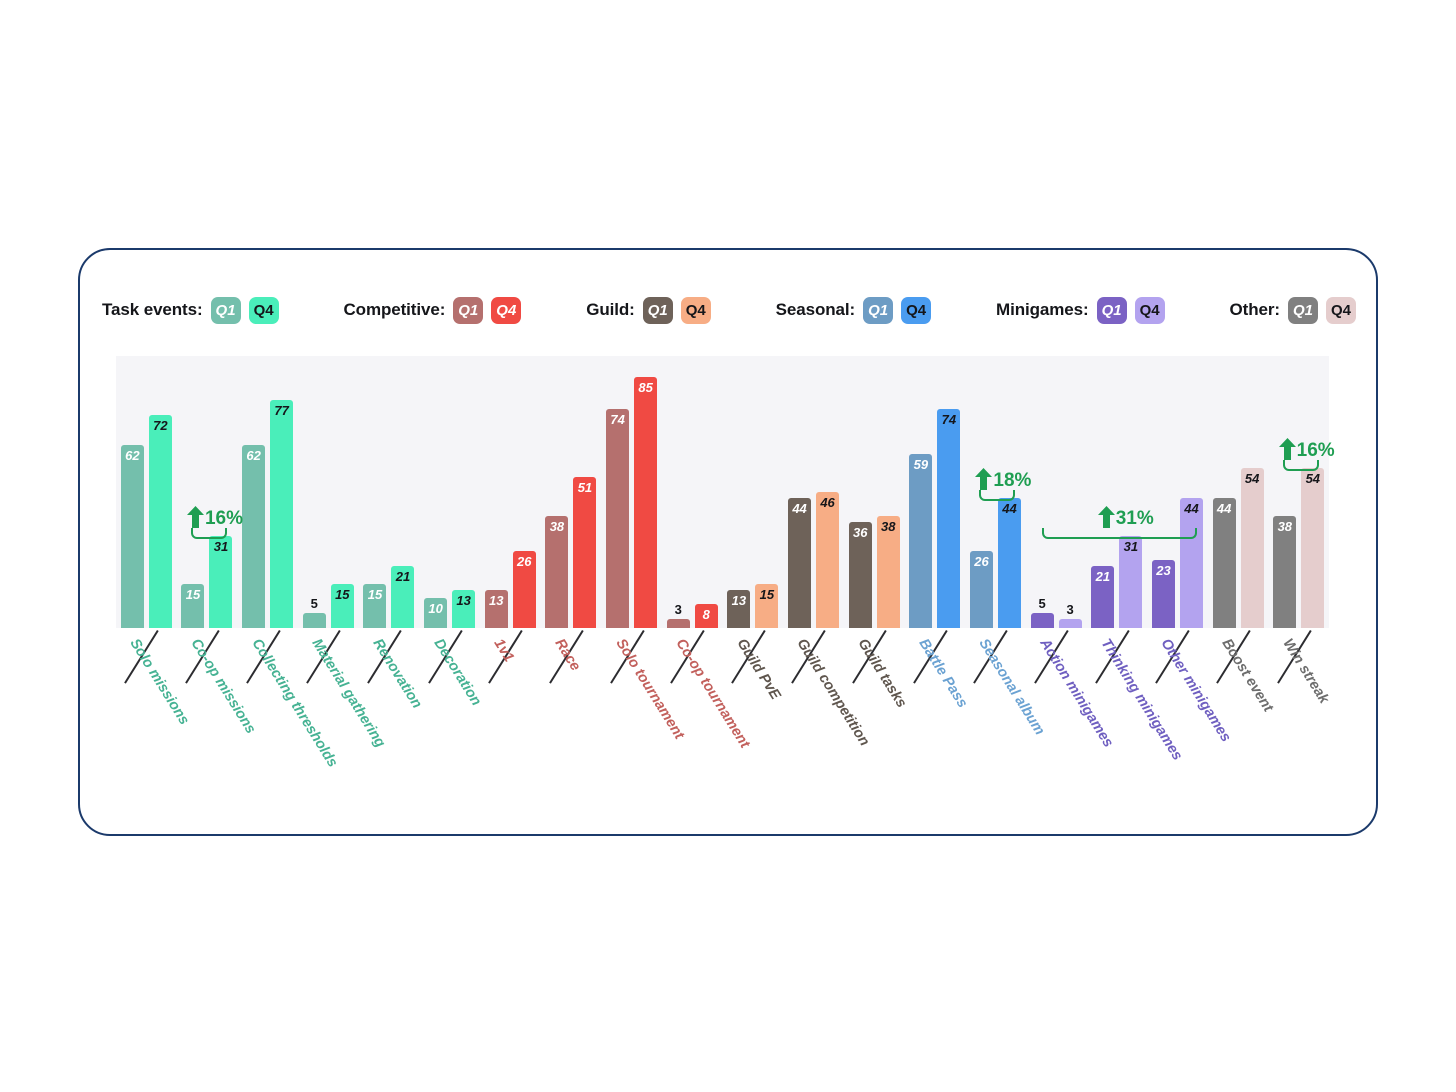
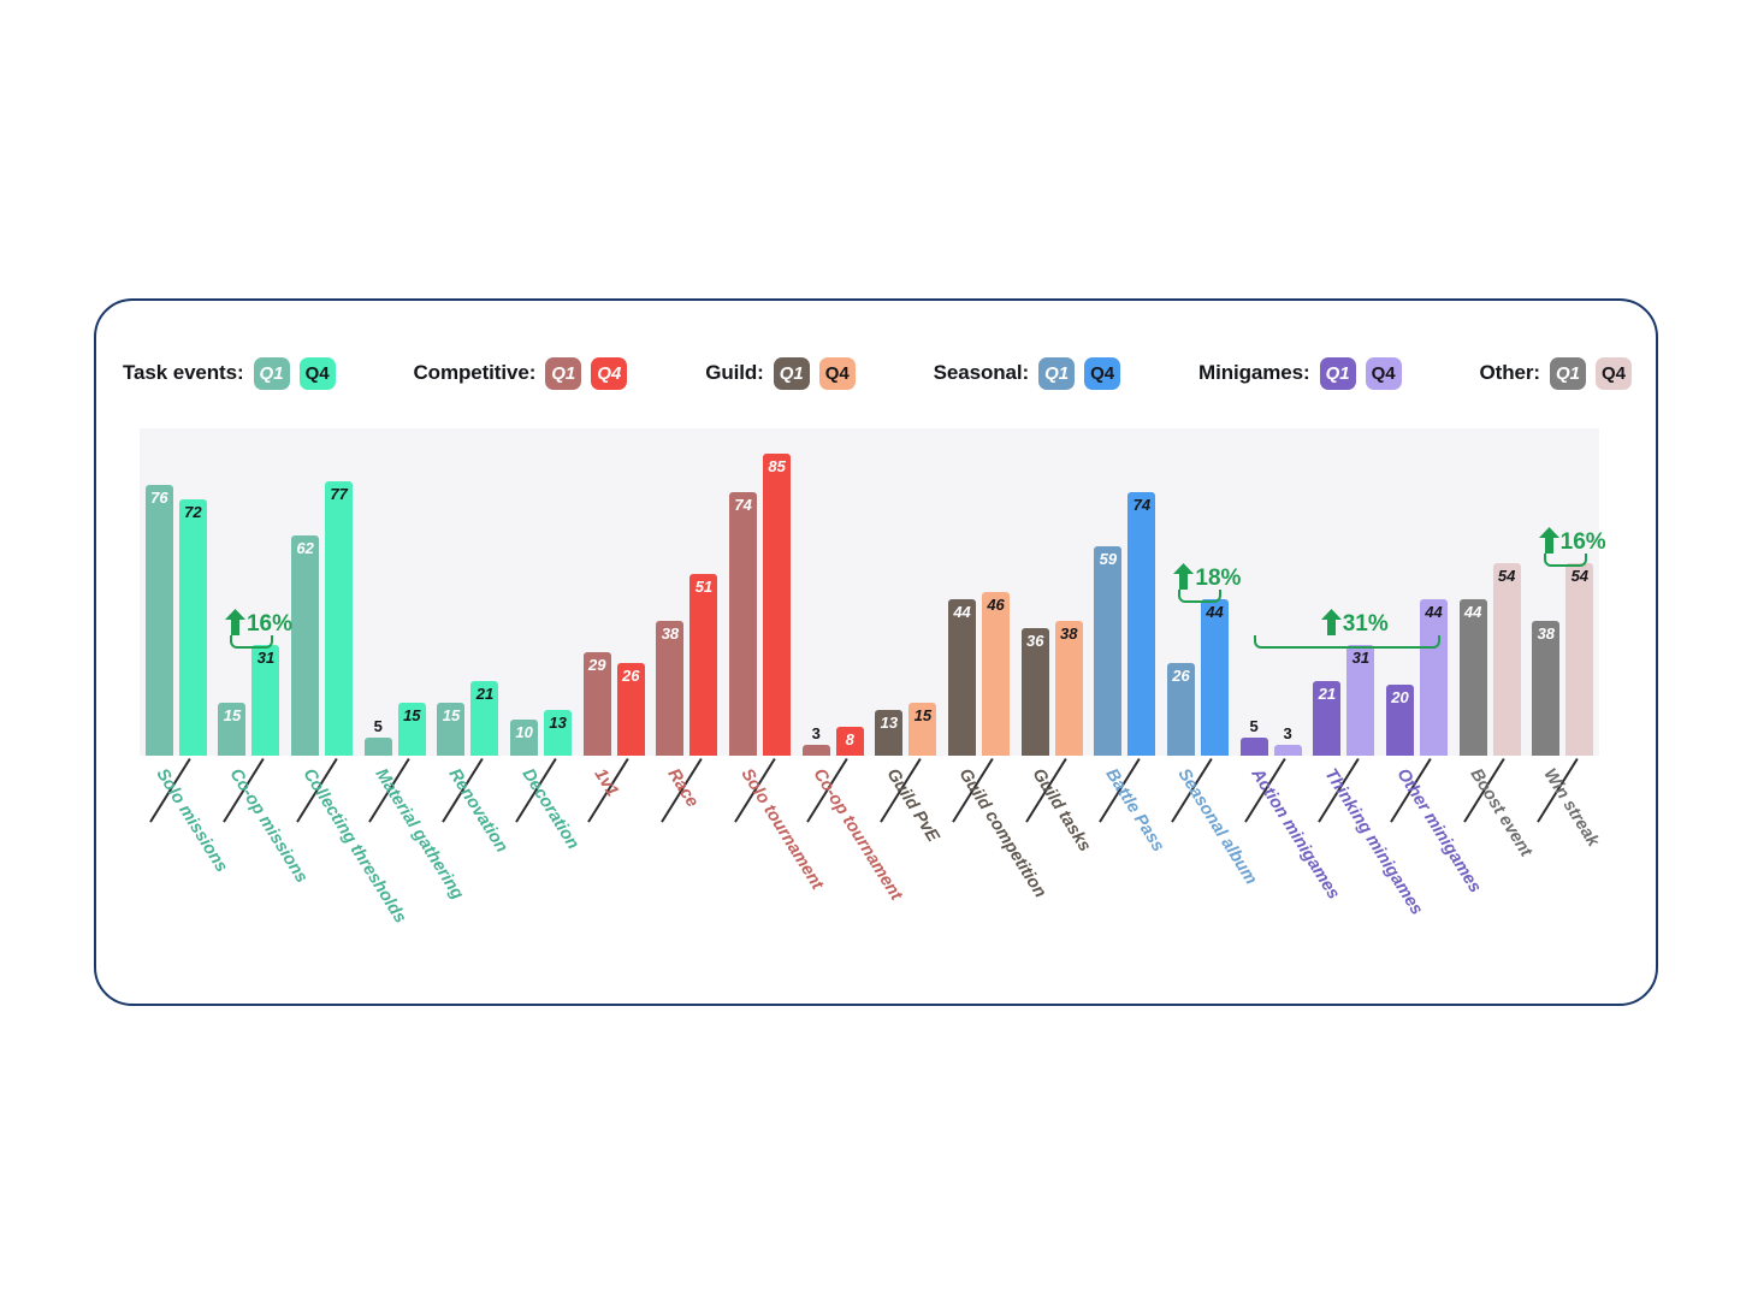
Q1/Solo missions: 62 -> 76
Q1/1v1: 13 -> 29
Q1/Other minigames: 23 -> 20
